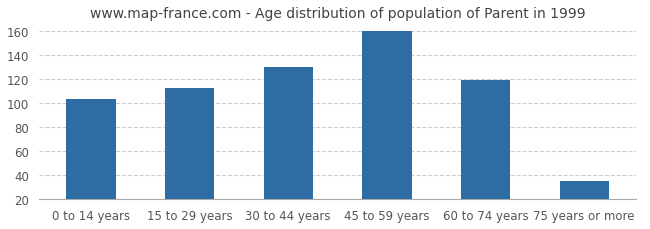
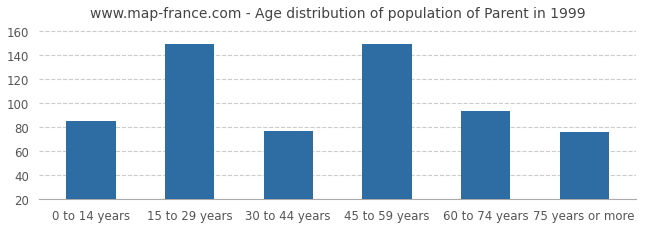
0 to 14 years: 104 -> 85
15 to 29 years: 113 -> 149
30 to 44 years: 130 -> 77
45 to 59 years: 160 -> 149
60 to 74 years: 119 -> 94
75 years or more: 35 -> 76
